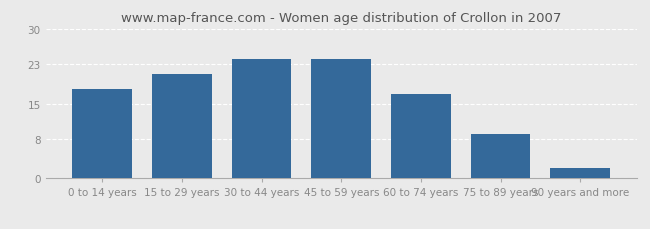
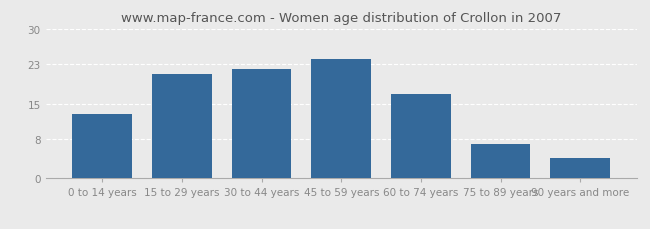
0 to 14 years: 18 -> 13
30 to 44 years: 24 -> 22
75 to 89 years: 9 -> 7
90 years and more: 2 -> 4
